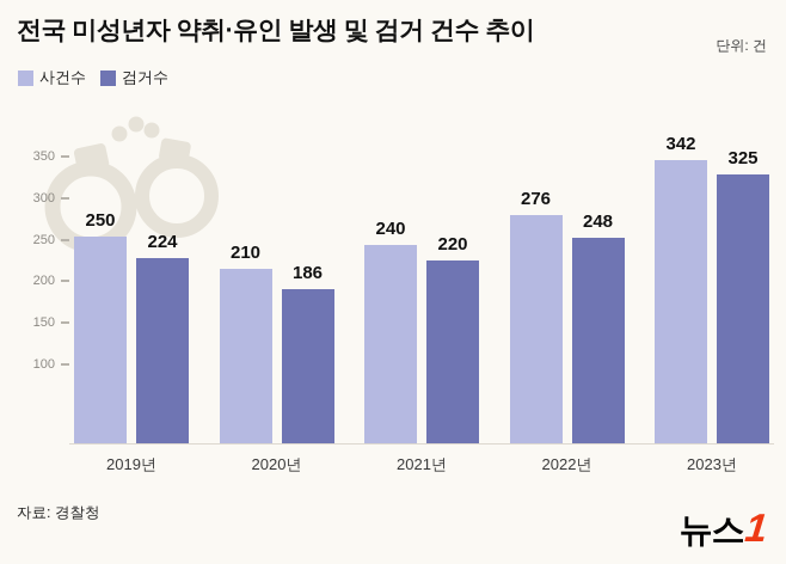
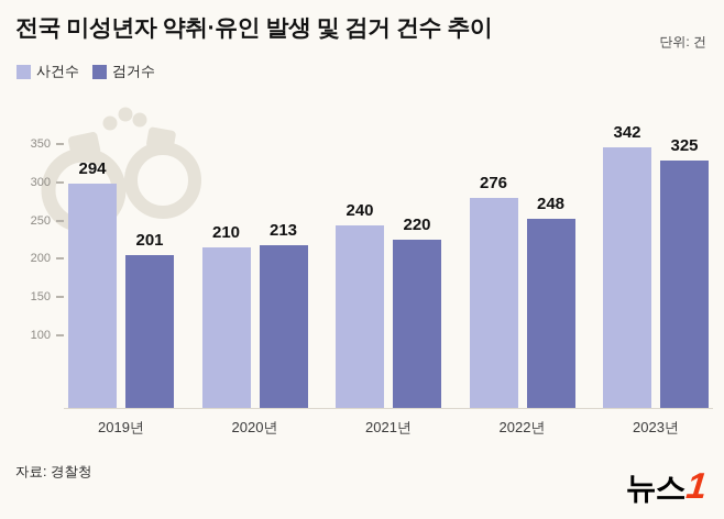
사건수/2019년: 250 -> 294
검거수/2019년: 224 -> 201
검거수/2020년: 186 -> 213
